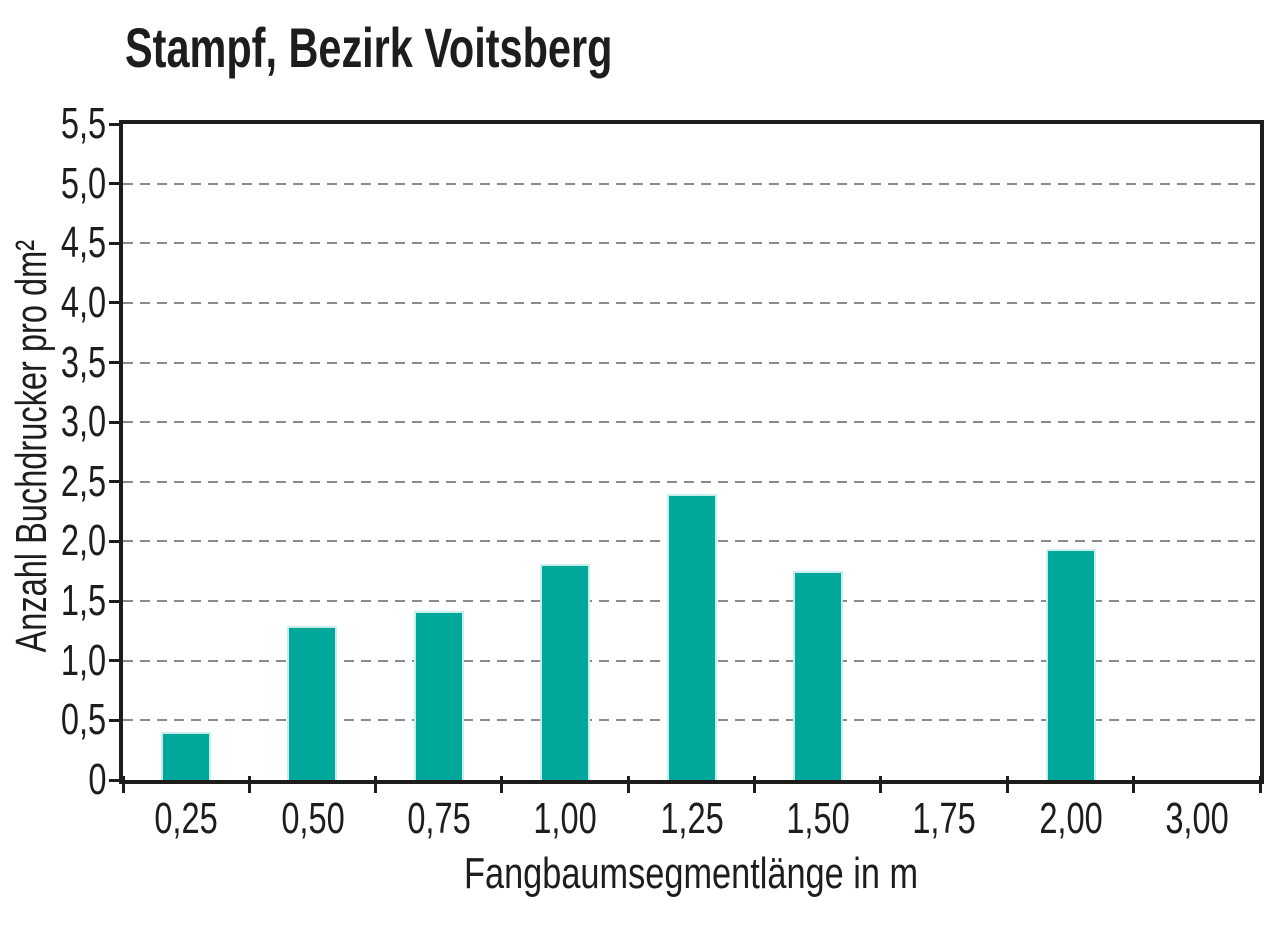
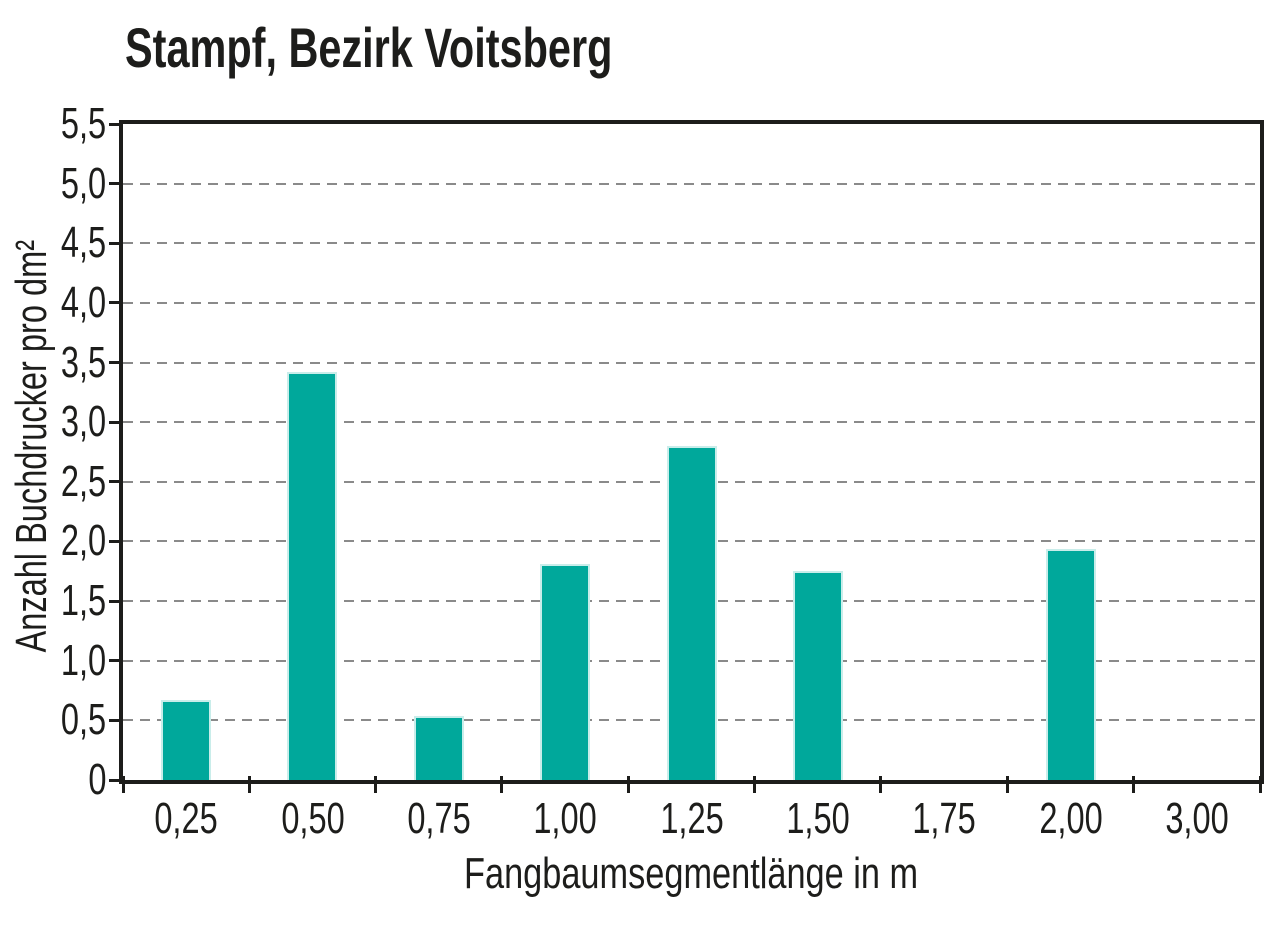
0,25: 0,40 -> 0,67
0,50: 1,29 -> 3,42
0,75: 1,42 -> 0,54
1,25: 2,40 -> 2,80
